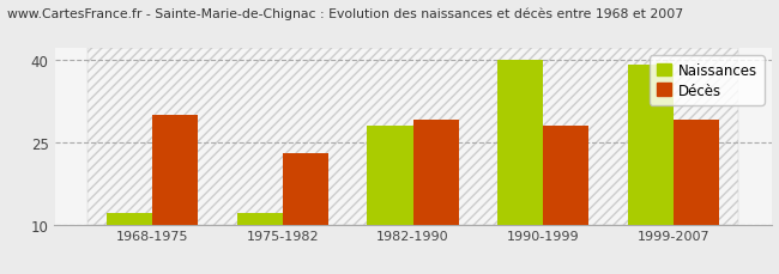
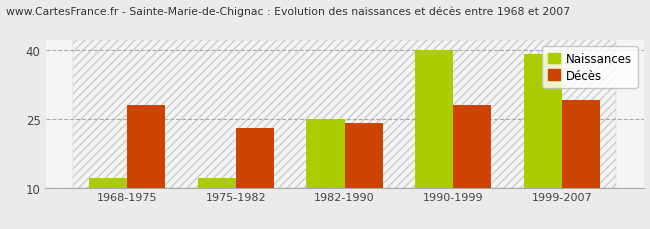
Décès/1968-1975: 30 -> 28
Naissances/1982-1990: 28 -> 25
Décès/1982-1990: 29 -> 24
